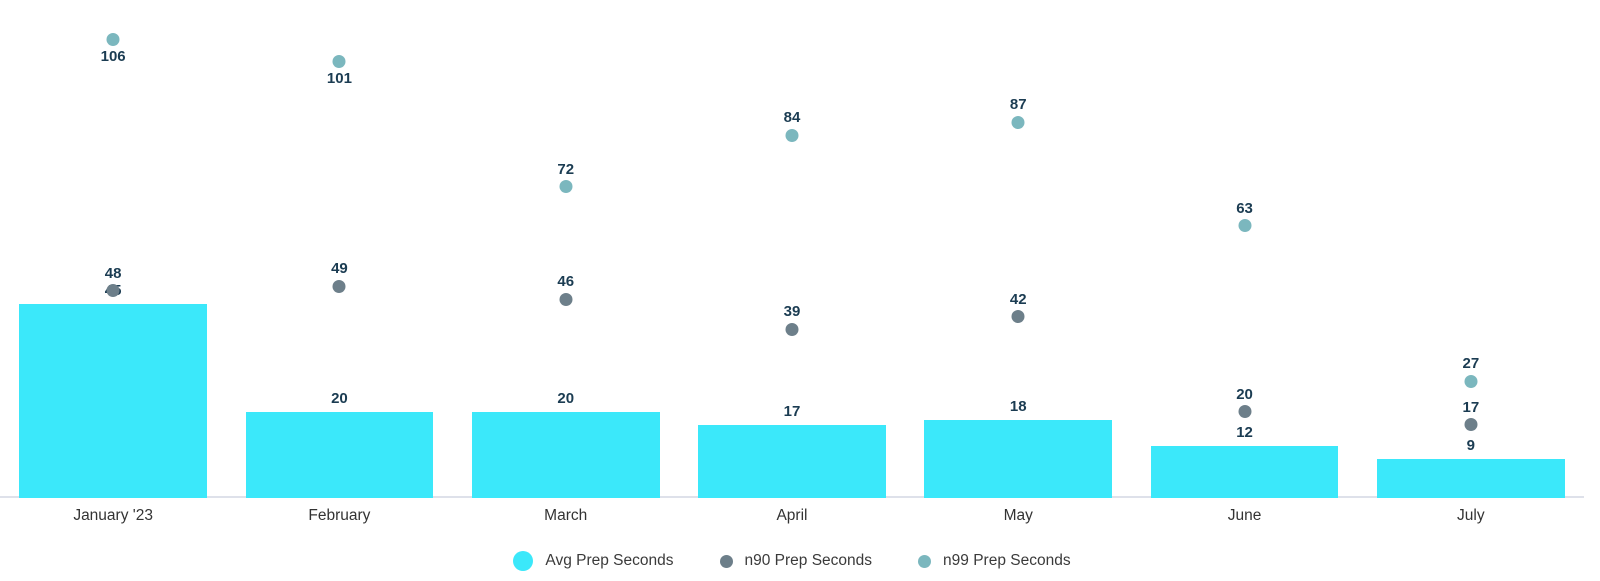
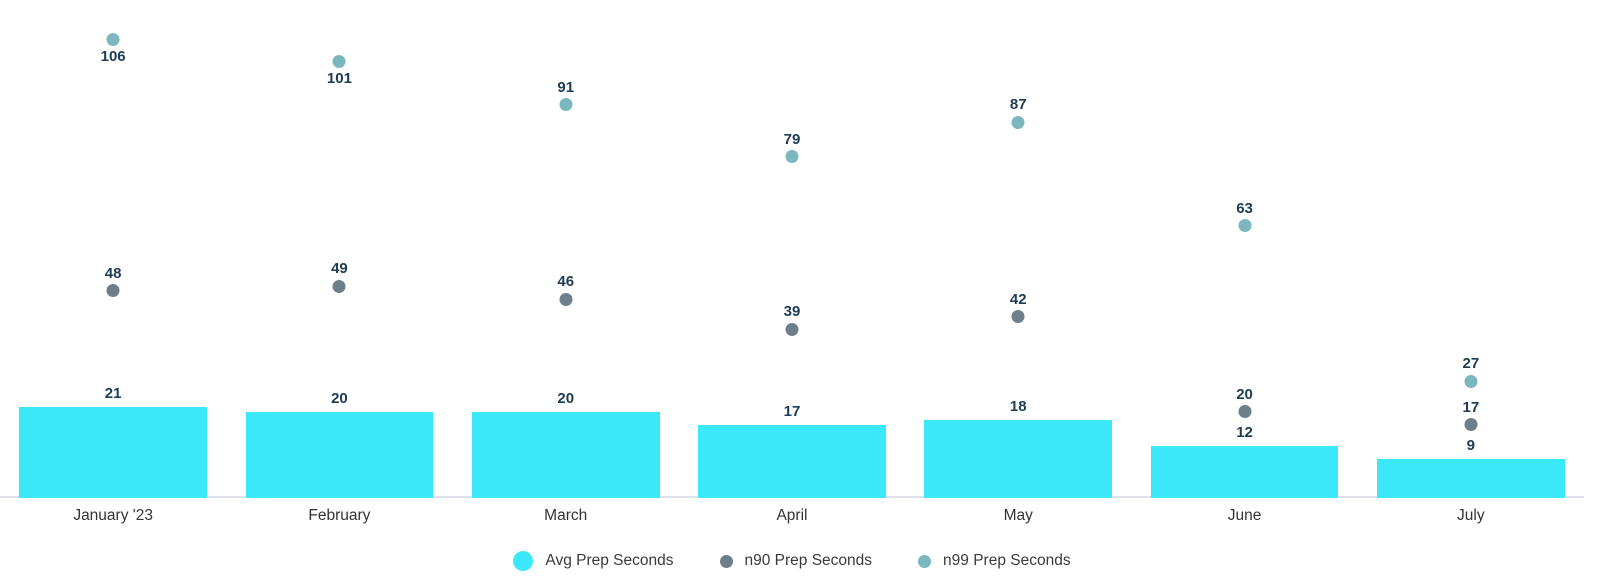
Avg Prep Seconds/January '23: 45 -> 21
n99 Prep Seconds/March: 72 -> 91
n99 Prep Seconds/April: 84 -> 79
